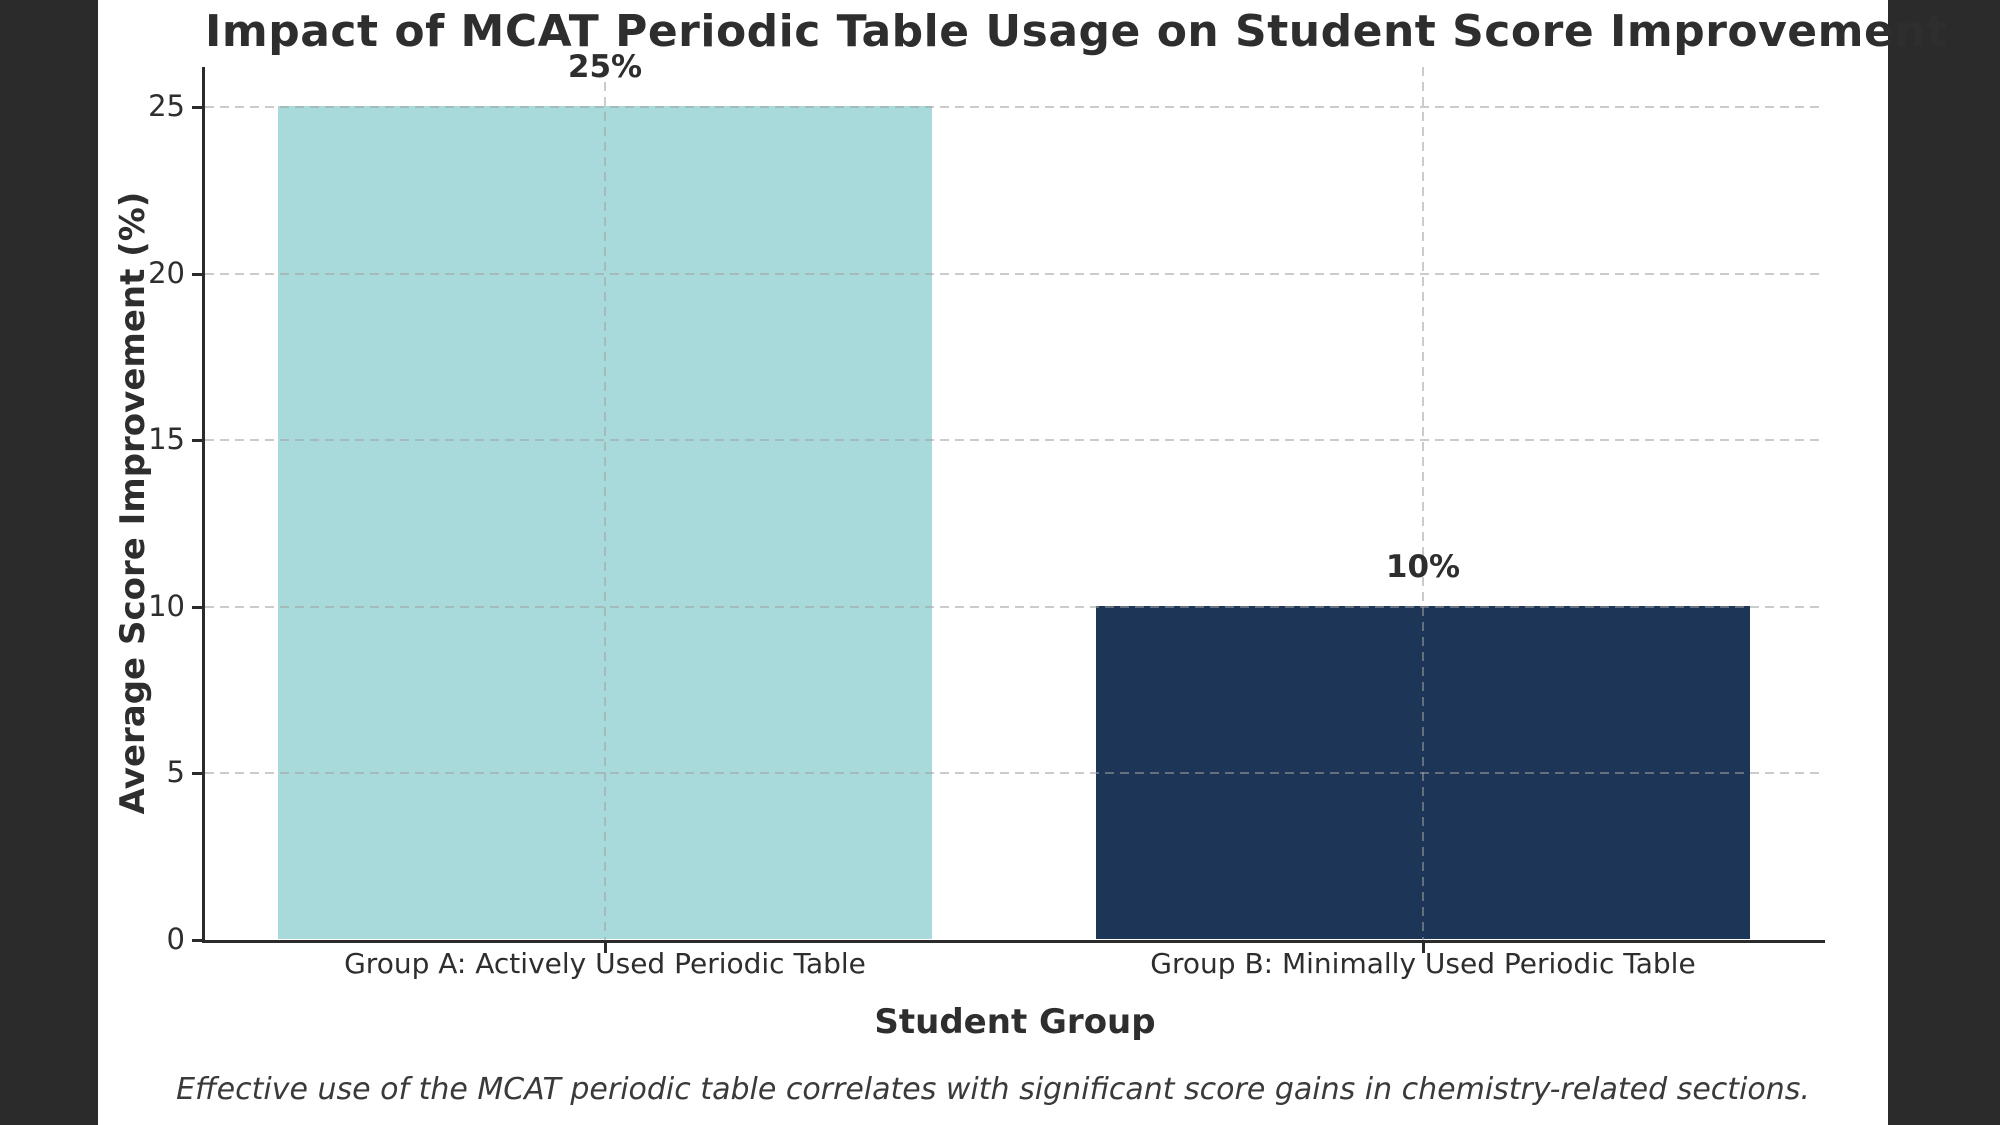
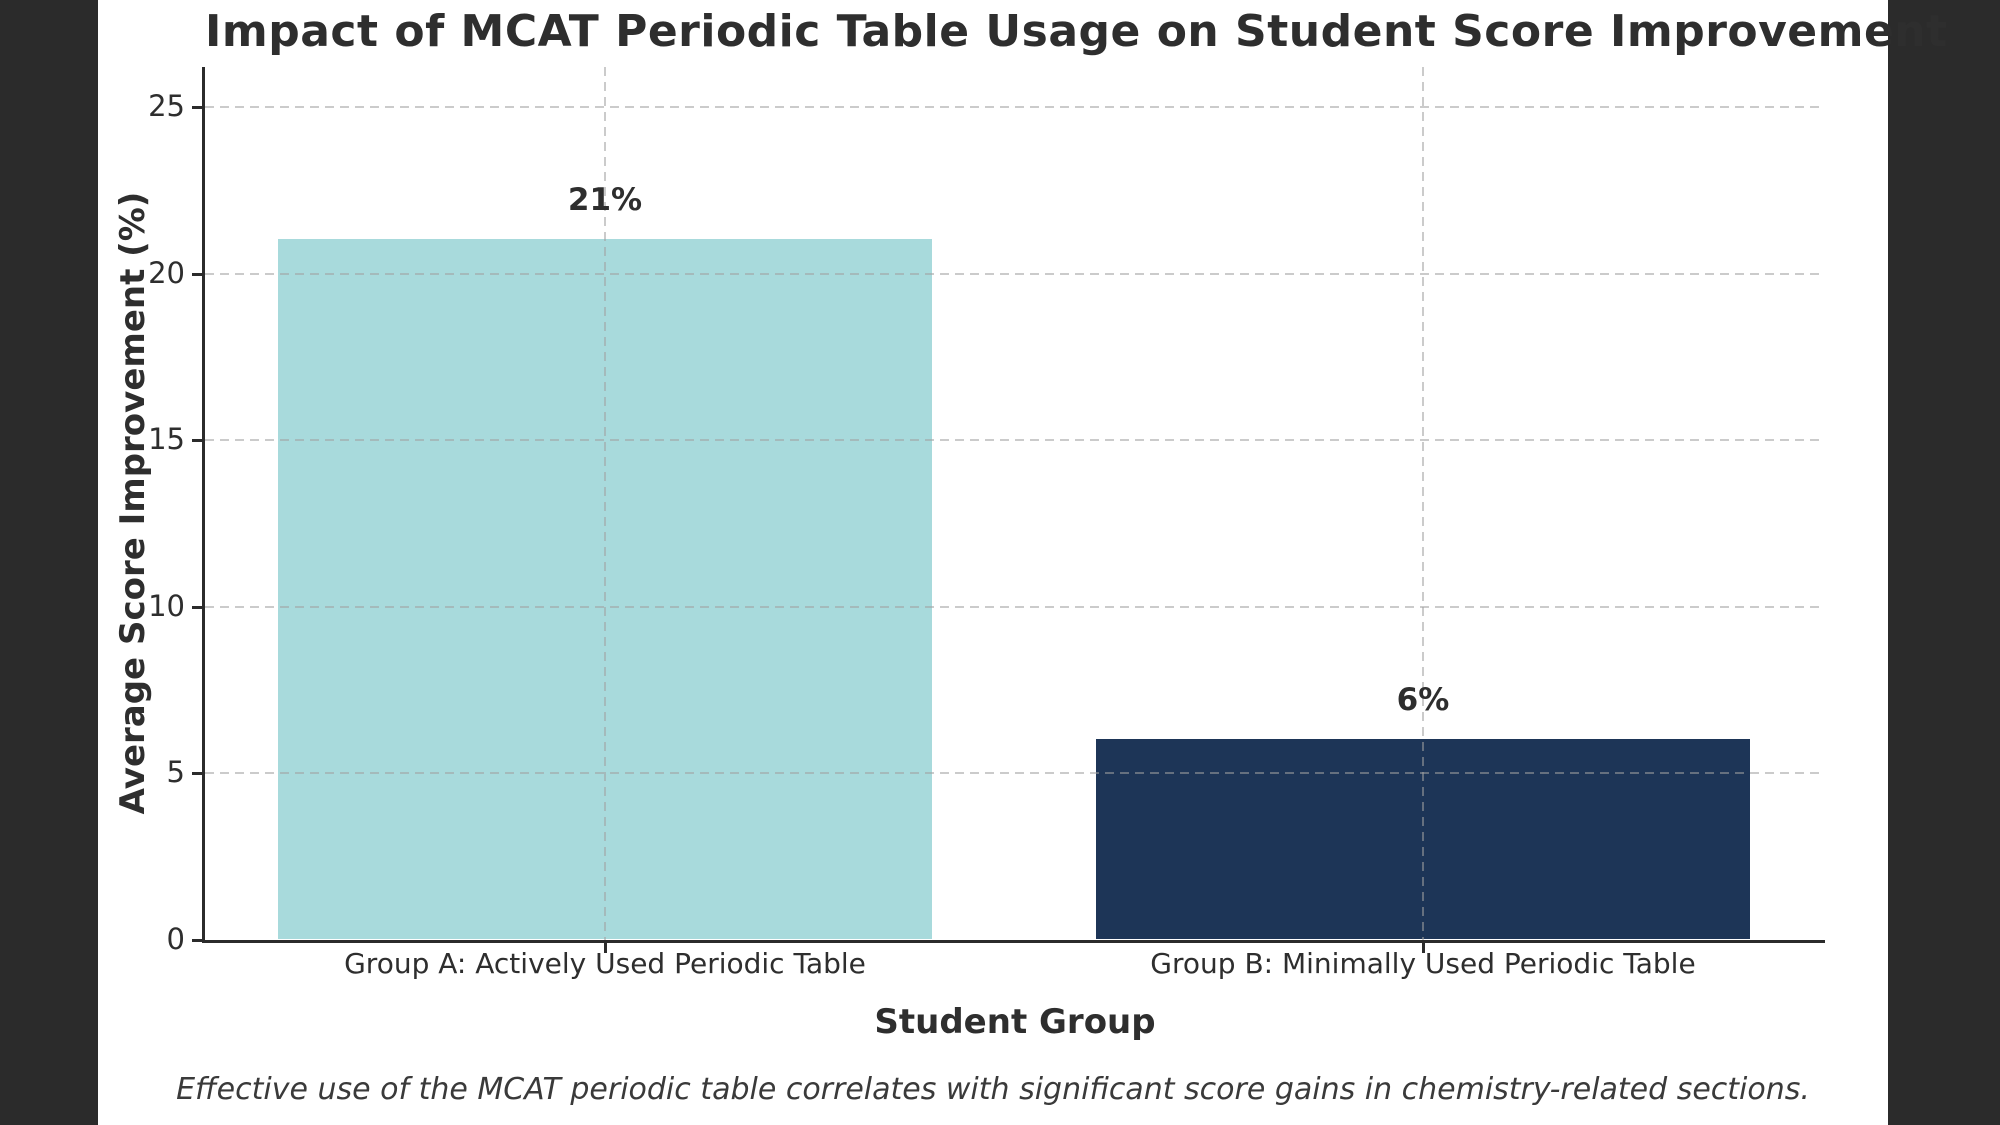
Group A: Actively Used Periodic Table: 25% -> 21%
Group B: Minimally Used Periodic Table: 10% -> 6%
